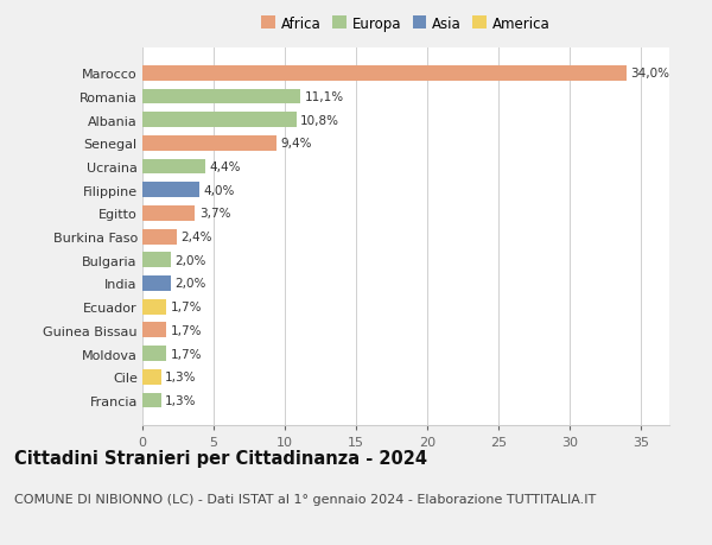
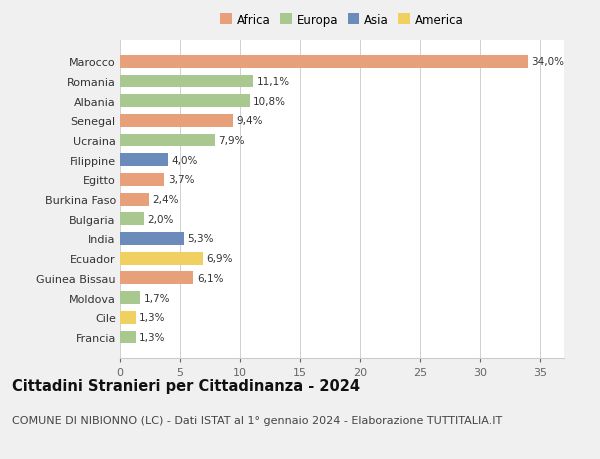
Ucraina: 4,4% -> 7,9%
India: 2,0% -> 5,3%
Ecuador: 1,7% -> 6,9%
Guinea Bissau: 1,7% -> 6,1%
